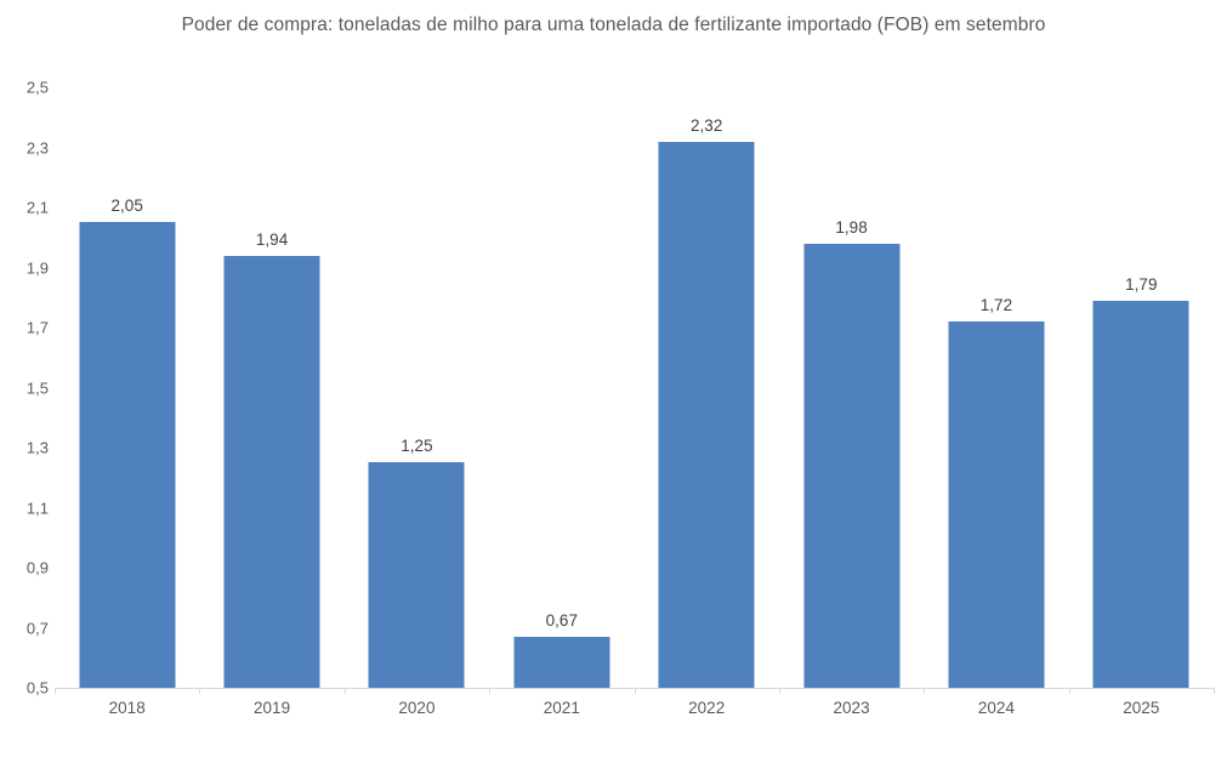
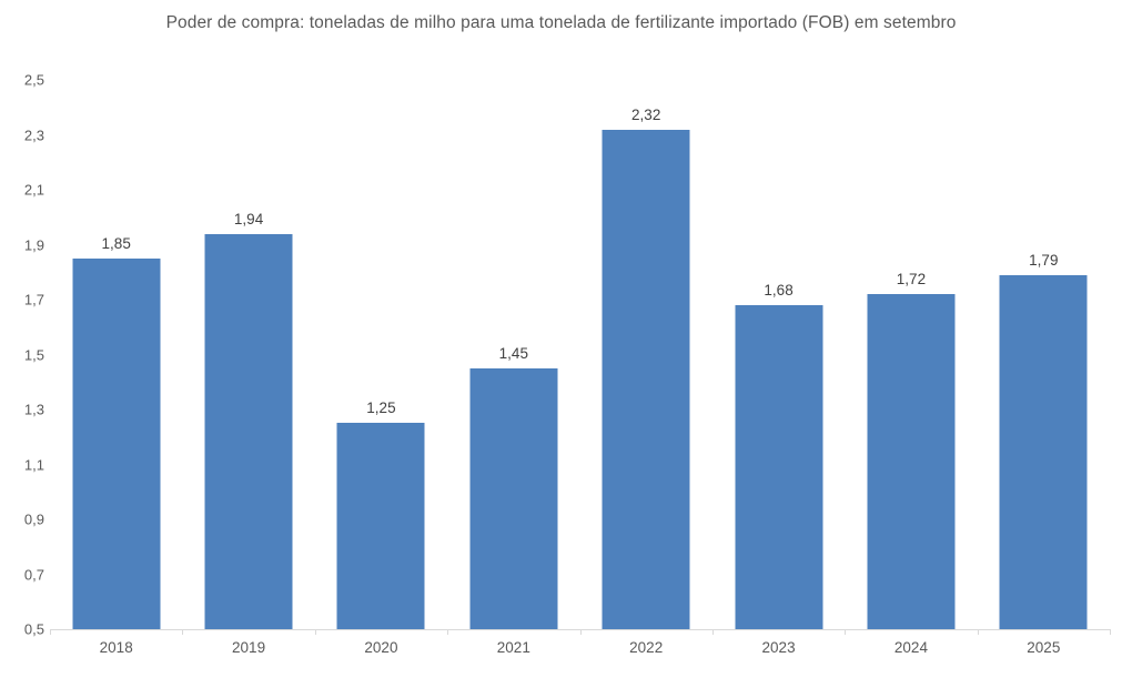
2018: 2,05 -> 1,85
2021: 0,67 -> 1,45
2023: 1,98 -> 1,68
